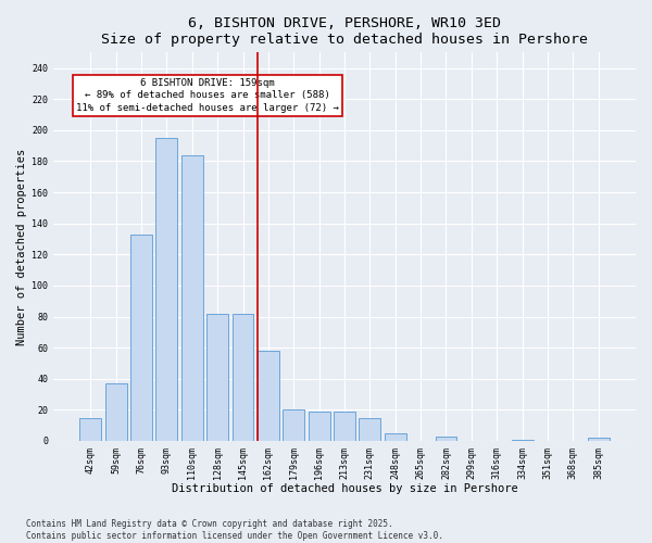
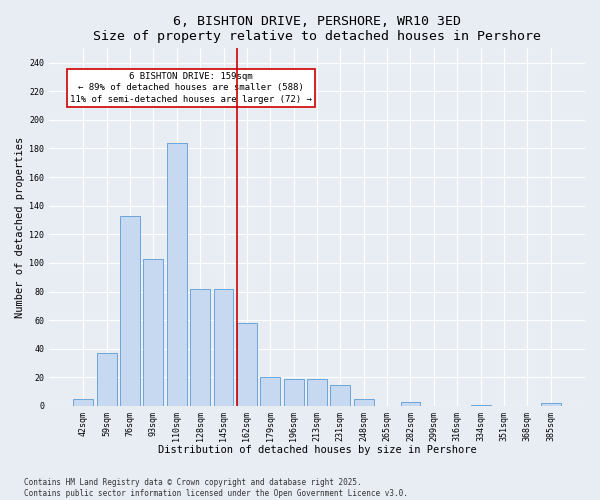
42sqm: 15 -> 5
93sqm: 195 -> 103
